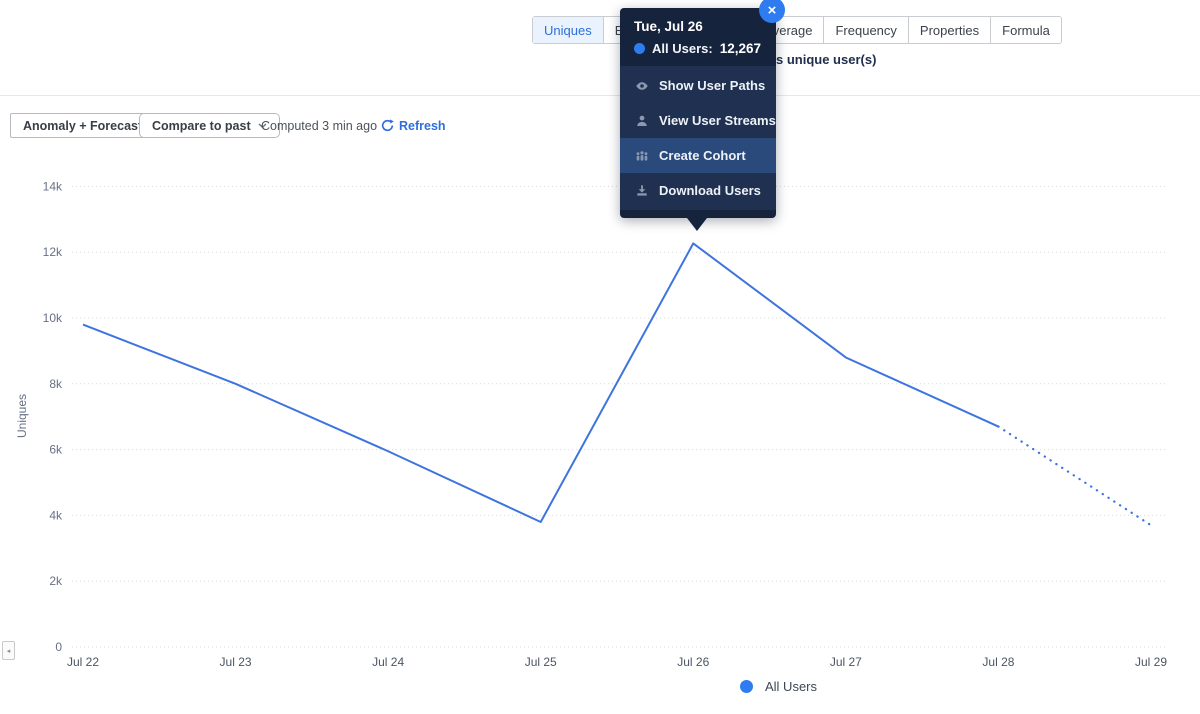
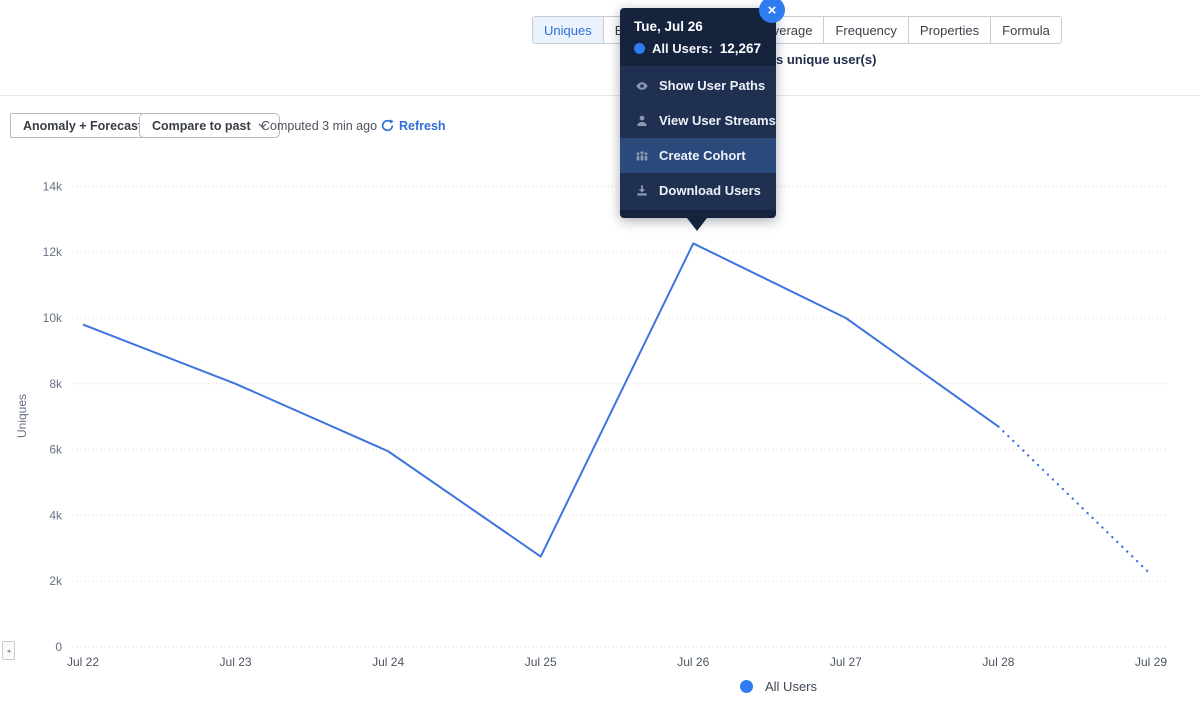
Jul 25: 3.8k -> 2.8k
Jul 27: 8.8k -> 10.0k
Jul 29: 3.7k -> 2.2k
